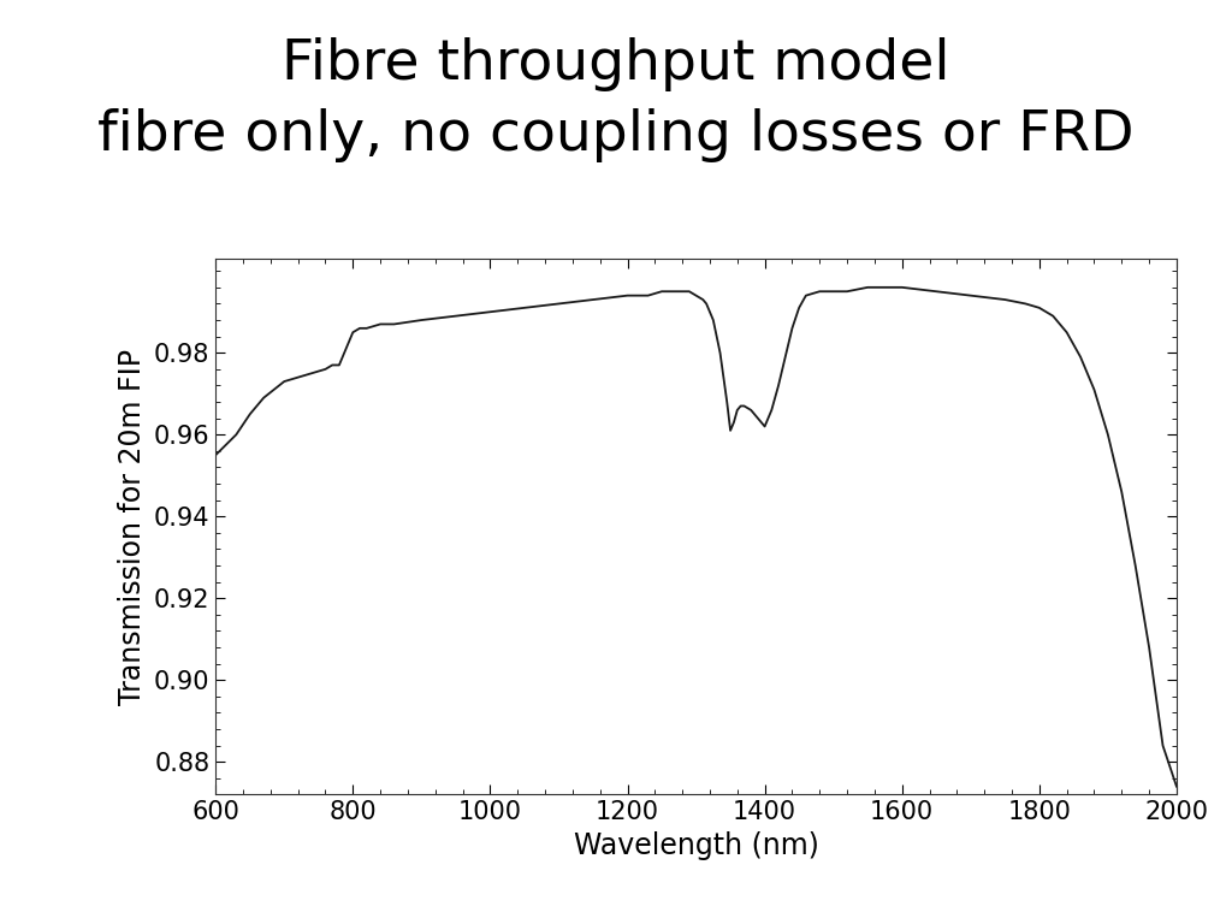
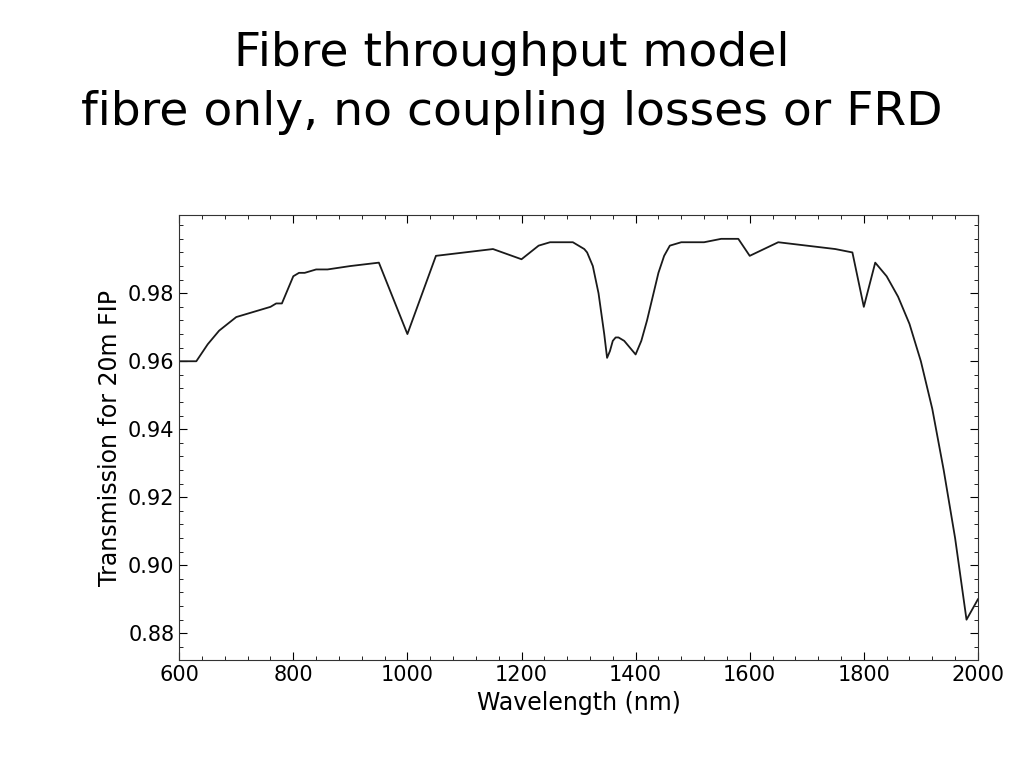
600: 0.955 -> 0.960
1000: 0.990 -> 0.968
1200: 0.994 -> 0.990
1600: 0.996 -> 0.991
1800: 0.991 -> 0.976
2000: 0.874 -> 0.890
